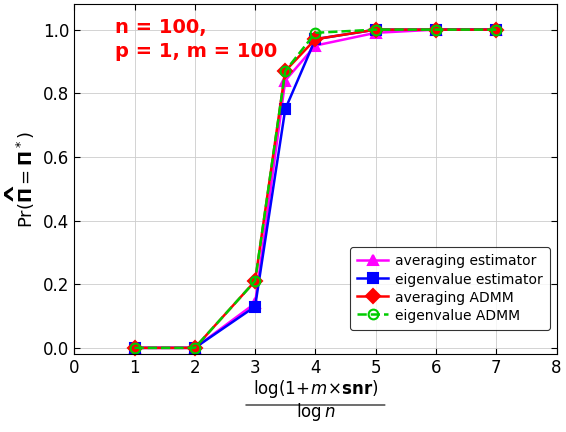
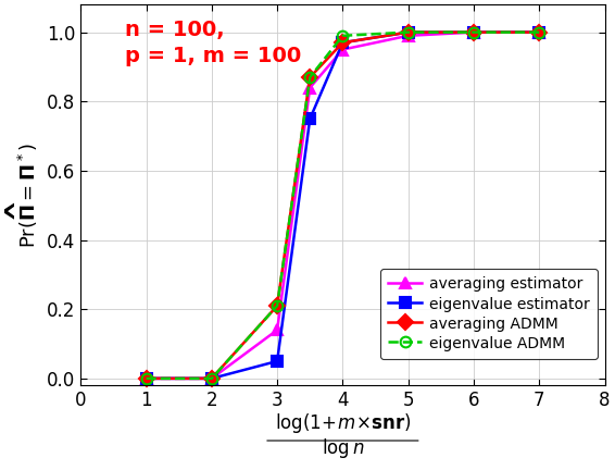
eigenvalue estimator/3: 0.13 -> 0.05
